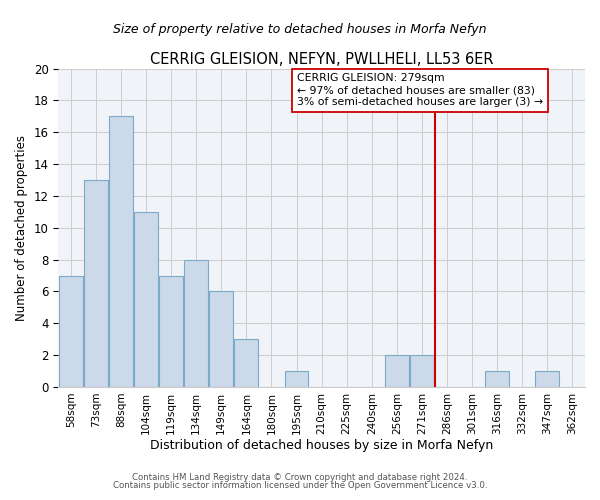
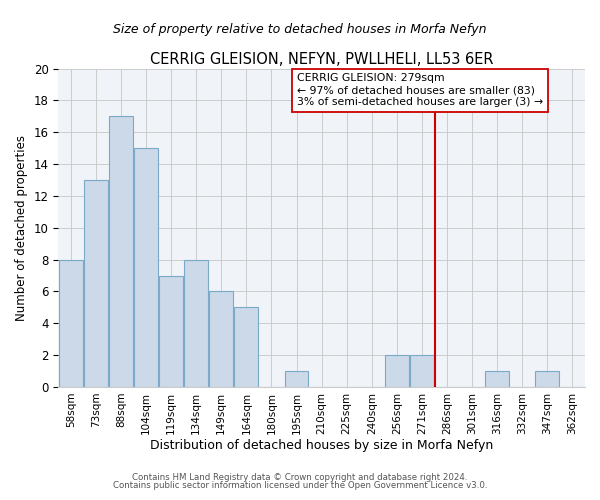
58sqm: 7 -> 8
104sqm: 11 -> 15
164sqm: 3 -> 5
